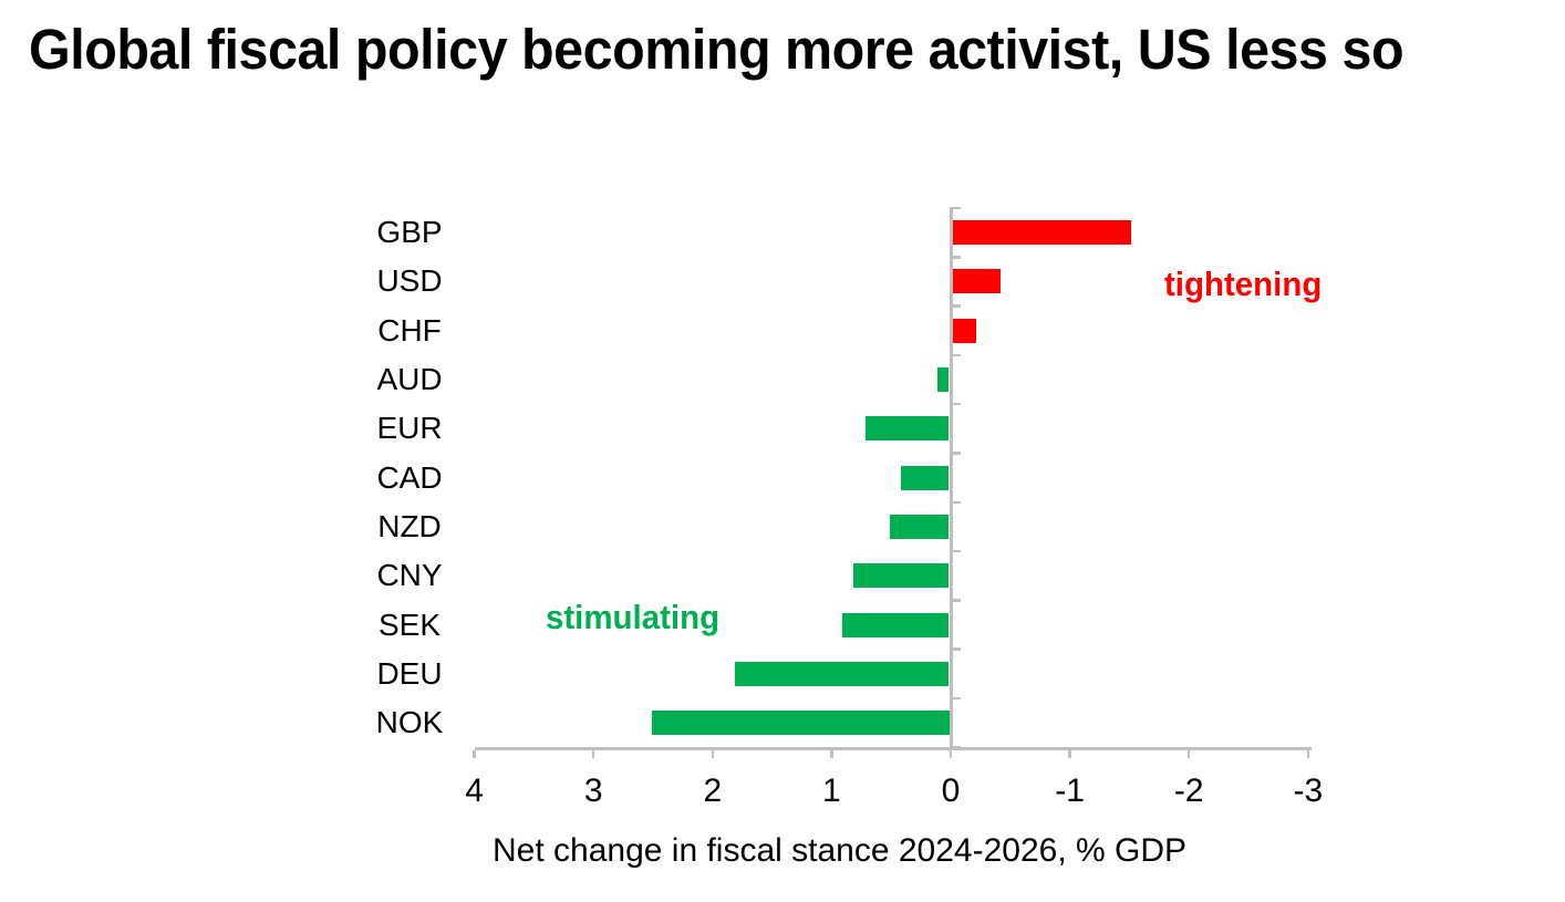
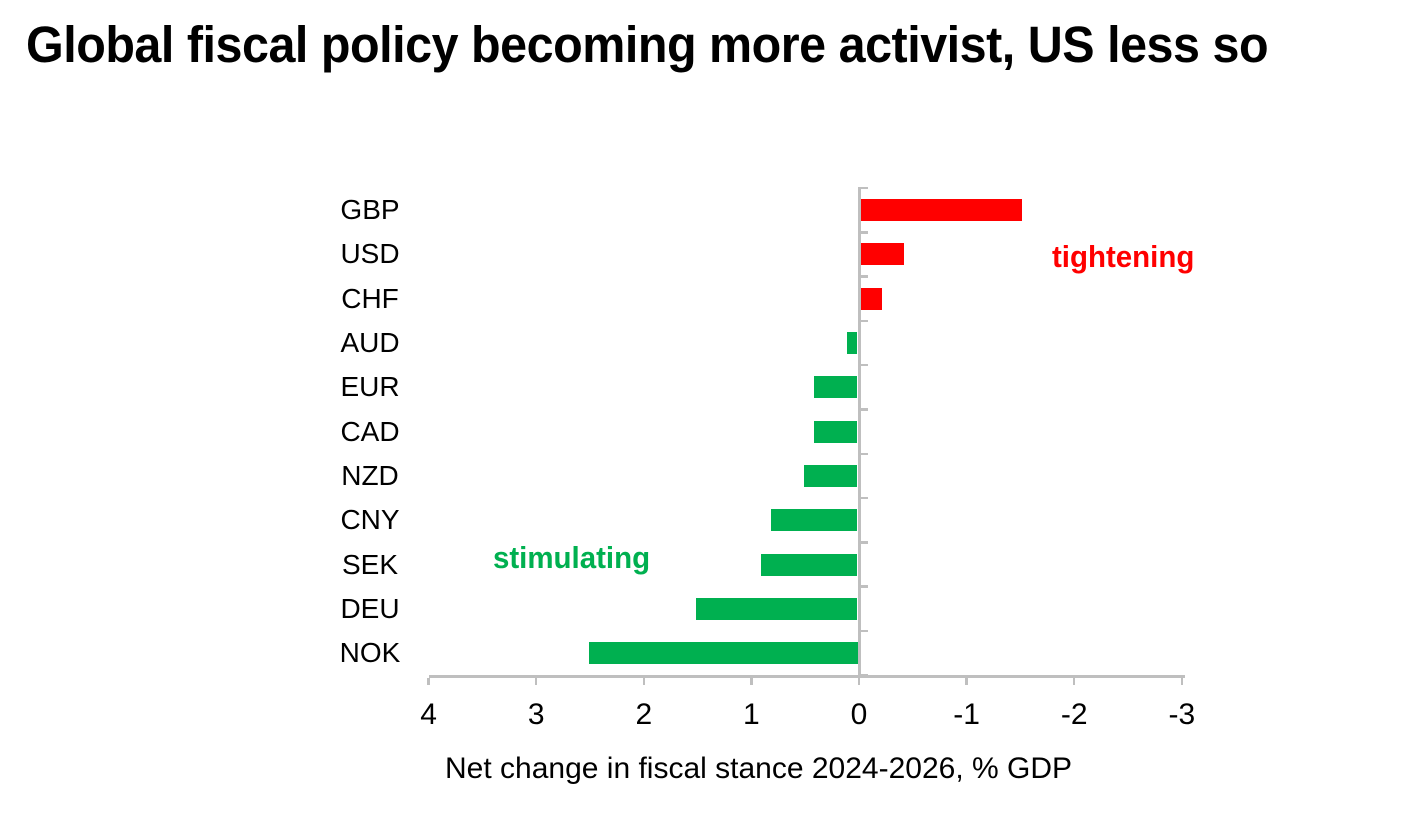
EUR: 0.7 -> 0.4
DEU: 1.8 -> 1.5
